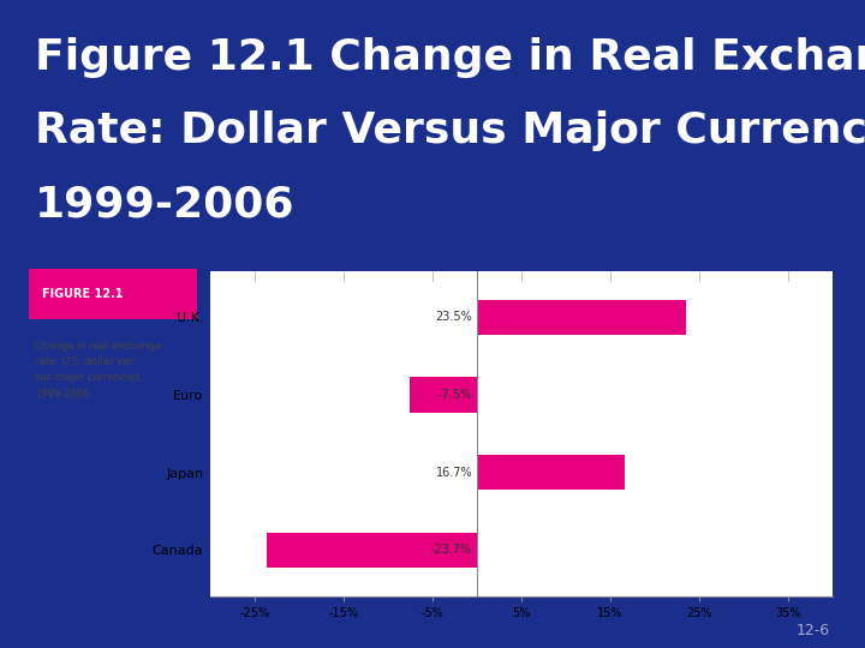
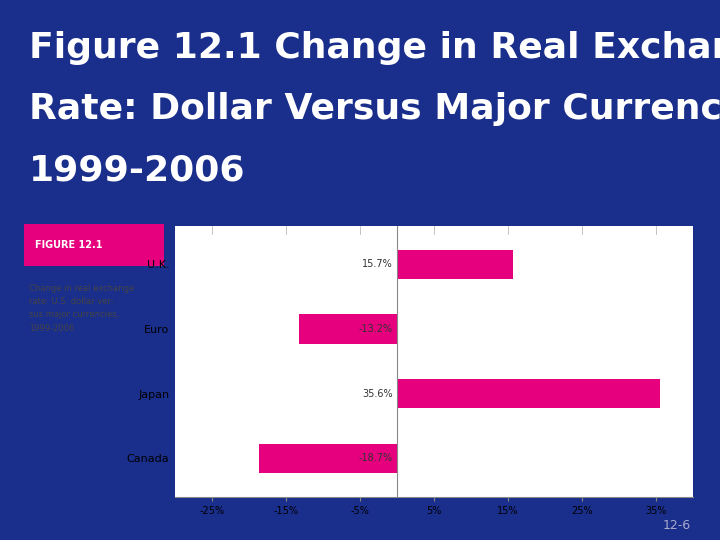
U.K.: 23.5% -> 15.7%
Euro: -7.5% -> -13.2%
Japan: 16.7% -> 35.6%
Canada: -23.7% -> -18.7%
